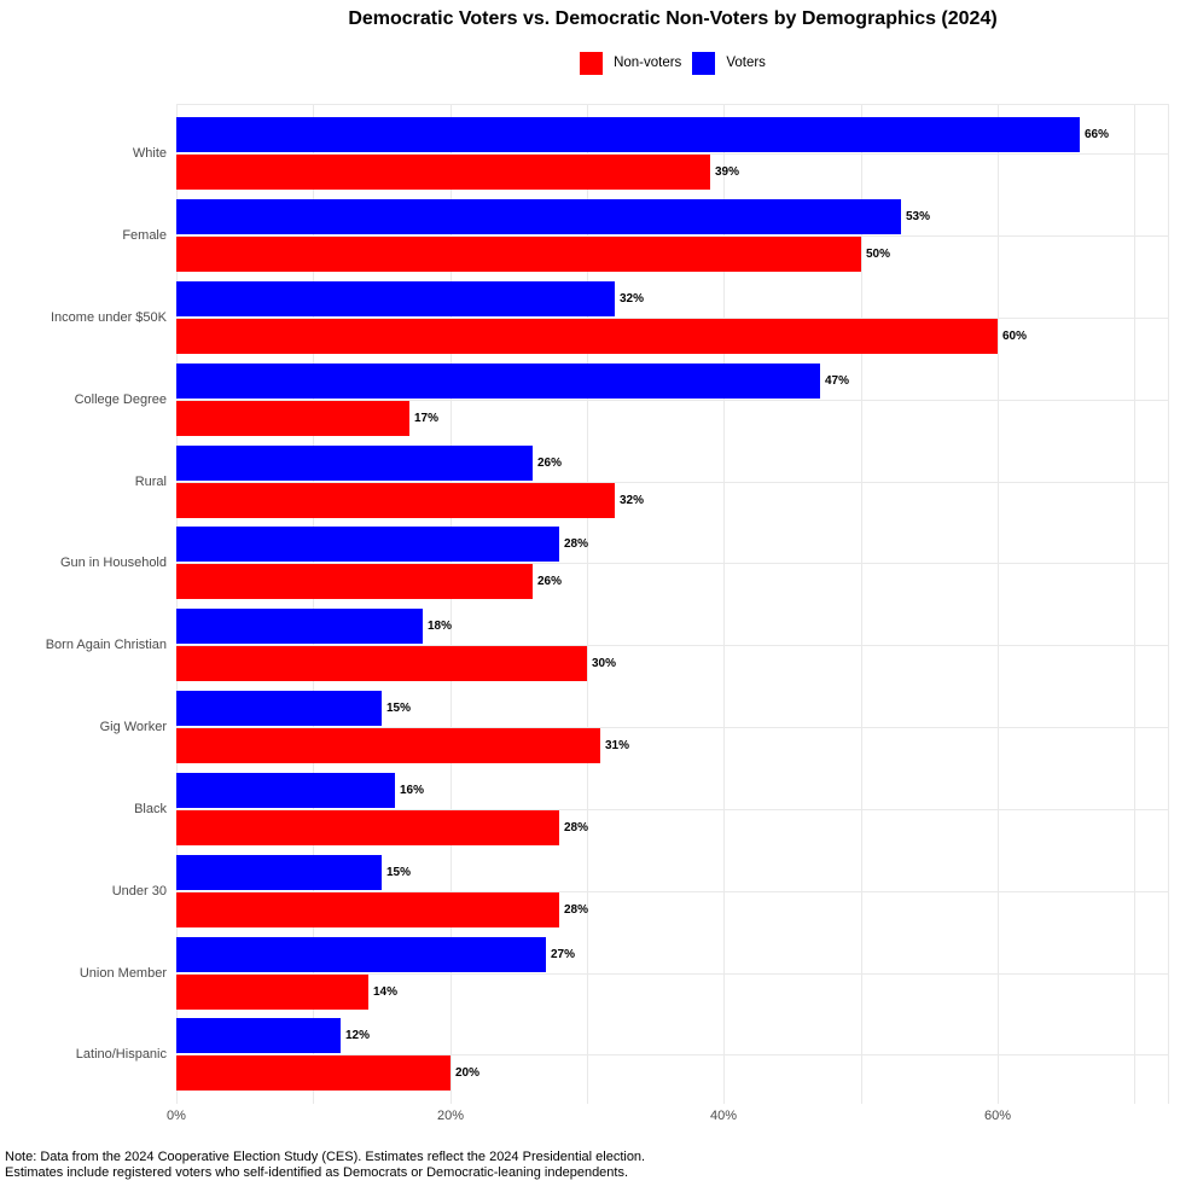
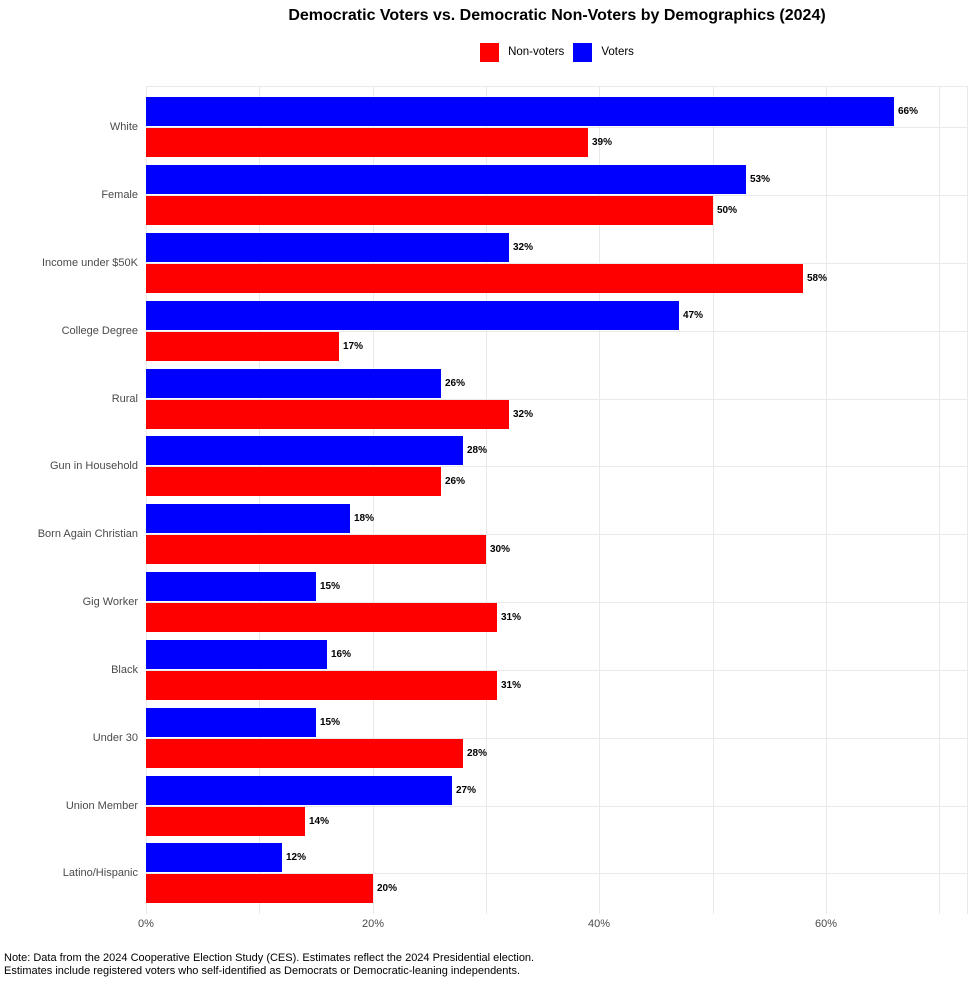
Non-voters/Income under $50K: 60% -> 58%
Non-voters/Black: 28% -> 31%
